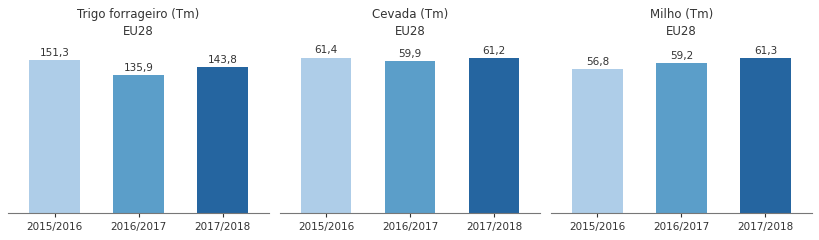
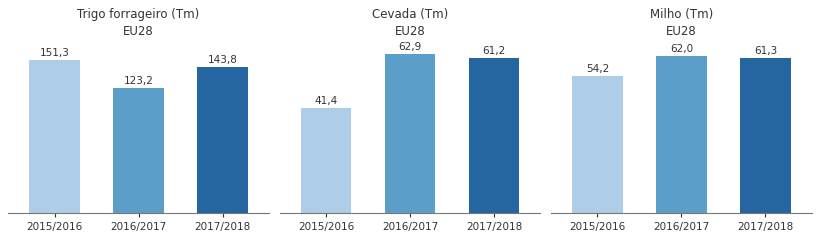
Trigo forrageiro (Tm) EU28/2016/2017: 135,9 -> 123,2
Cevada (Tm) EU28/2015/2016: 61,4 -> 41,4
Cevada (Tm) EU28/2016/2017: 59,9 -> 62,9
Milho (Tm) EU28/2015/2016: 56,8 -> 54,2
Milho (Tm) EU28/2016/2017: 59,2 -> 62,0
